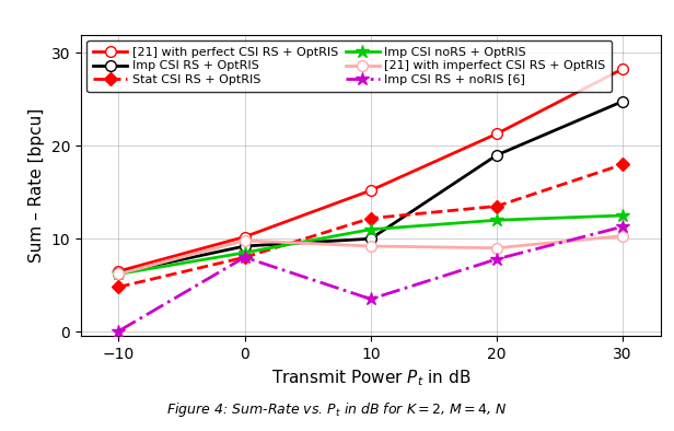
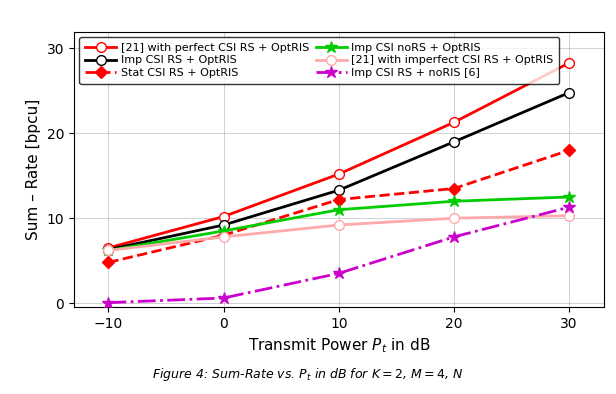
[21] with imperfect CSI RS + OptRIS/0: 9.8 -> 7.8
Imp CSI RS + noRIS [6]/0: 8.0 -> 0.6
Imp CSI RS + OptRIS/10: 10.0 -> 13.3
[21] with imperfect CSI RS + OptRIS/20: 9.0 -> 10.0
